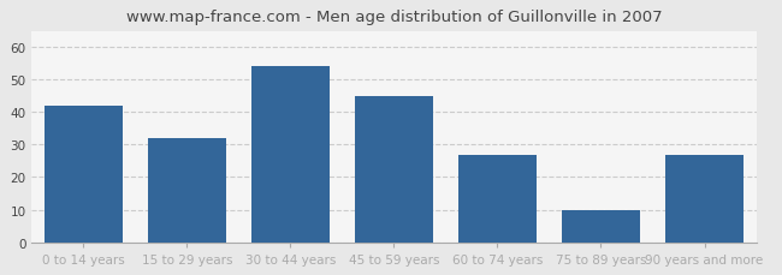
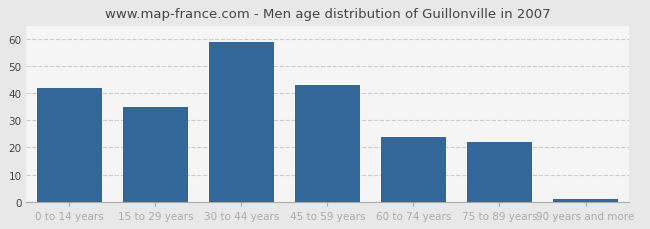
15 to 29 years: 32 -> 35
30 to 44 years: 54 -> 59
45 to 59 years: 45 -> 43
60 to 74 years: 27 -> 24
75 to 89 years: 10 -> 22
90 years and more: 27 -> 1
